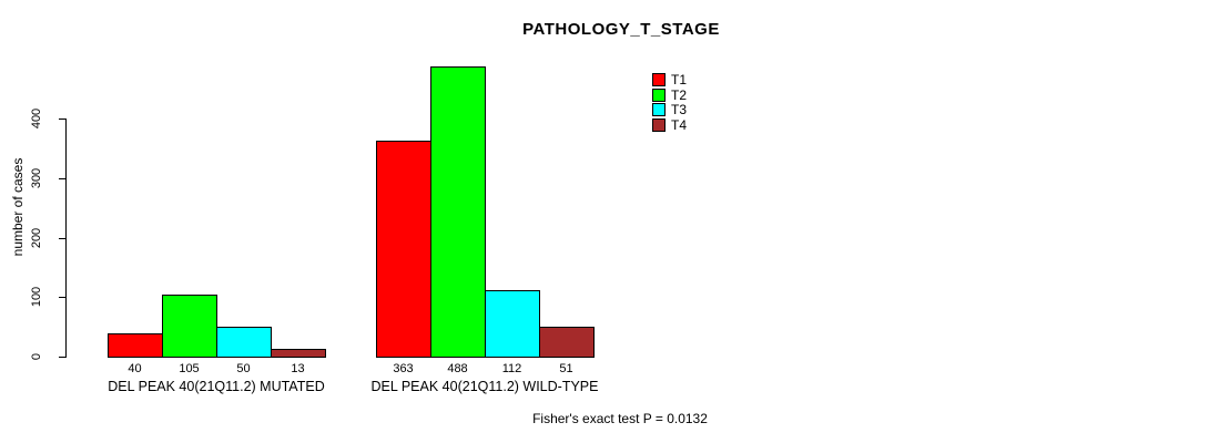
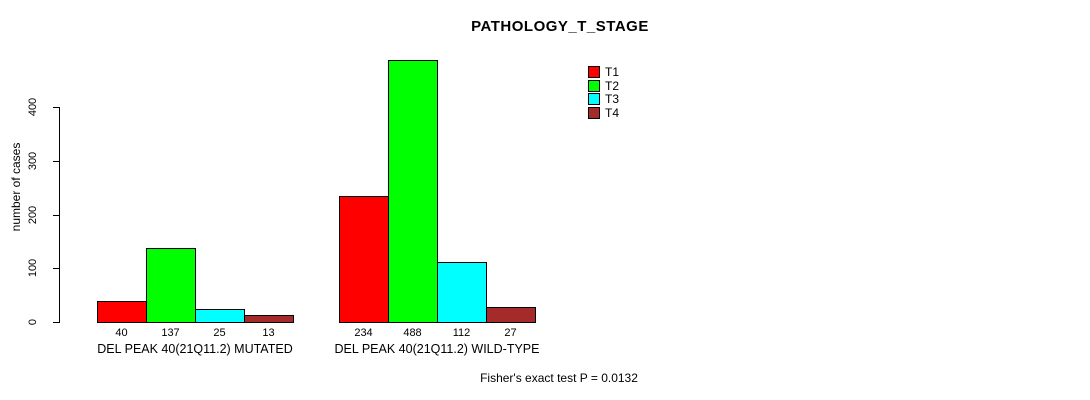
T2/DEL PEAK 40(21Q11.2) MUTATED: 105 -> 137
T3/DEL PEAK 40(21Q11.2) MUTATED: 50 -> 25
T1/DEL PEAK 40(21Q11.2) WILD-TYPE: 363 -> 234
T4/DEL PEAK 40(21Q11.2) WILD-TYPE: 51 -> 27
